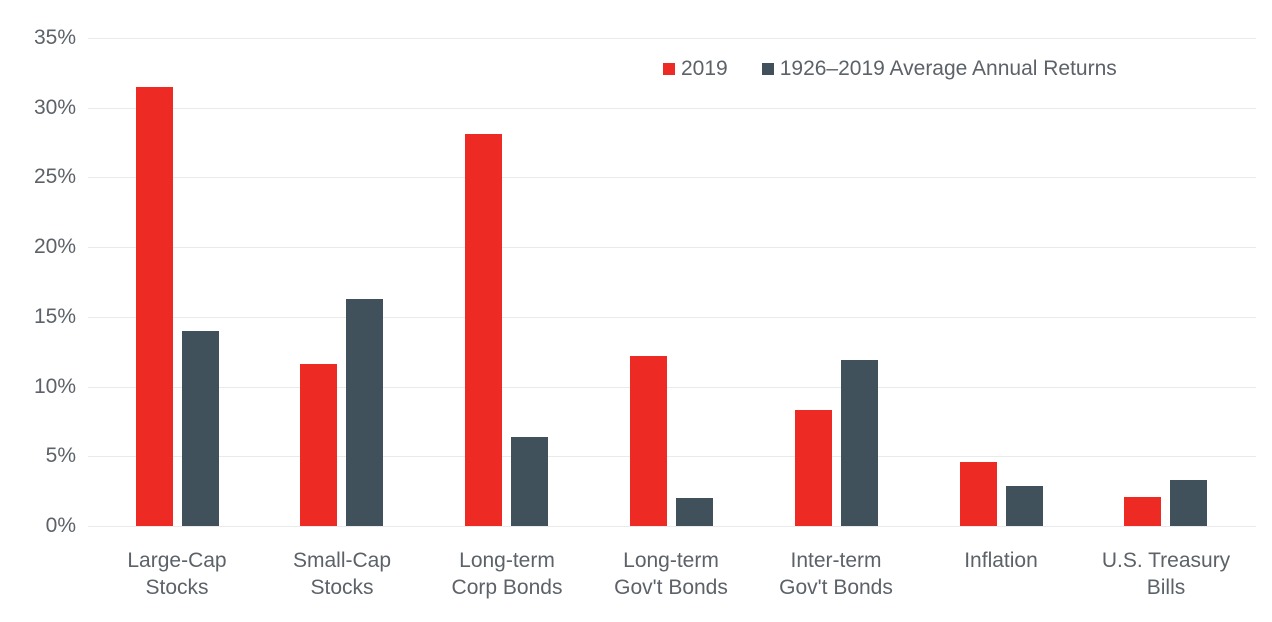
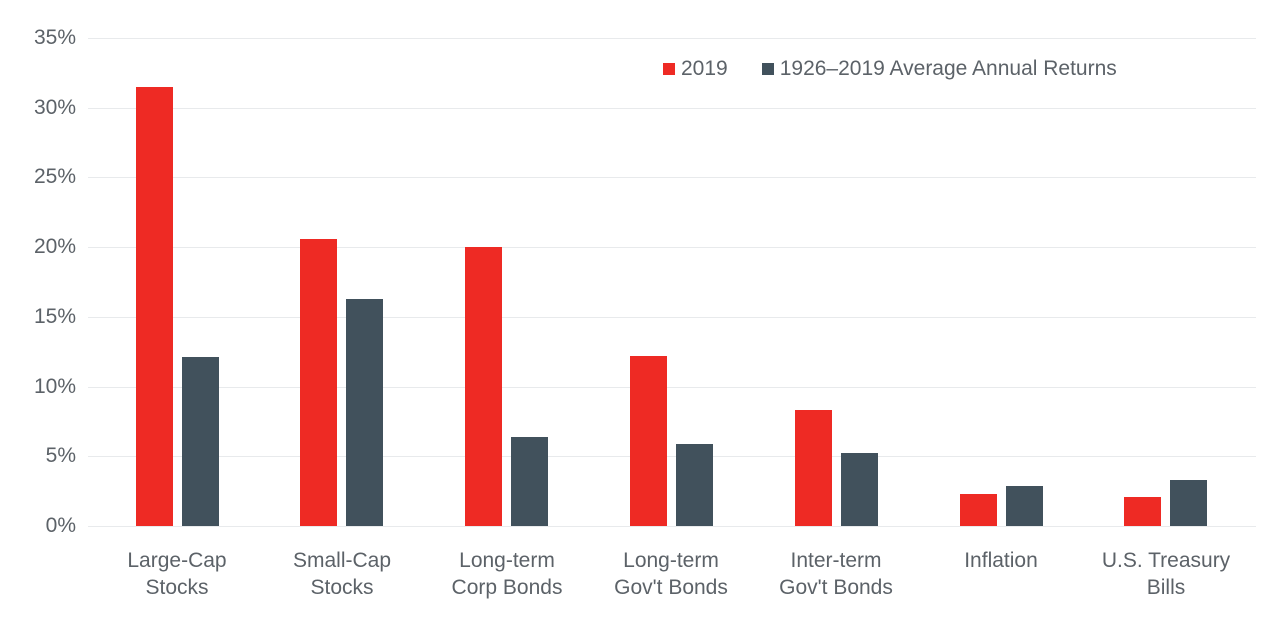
1926–2019 Average Annual Returns/Large-Cap Stocks: 14.0% -> 12.1%
2019/Small-Cap Stocks: 11.6% -> 20.6%
2019/Long-term Corp Bonds: 28.1% -> 20.0%
1926–2019 Average Annual Returns/Long-term Gov't Bonds: 2.0% -> 5.9%
1926–2019 Average Annual Returns/Inter-term Gov't Bonds: 11.9% -> 5.2%
2019/Inflation: 4.6% -> 2.3%
